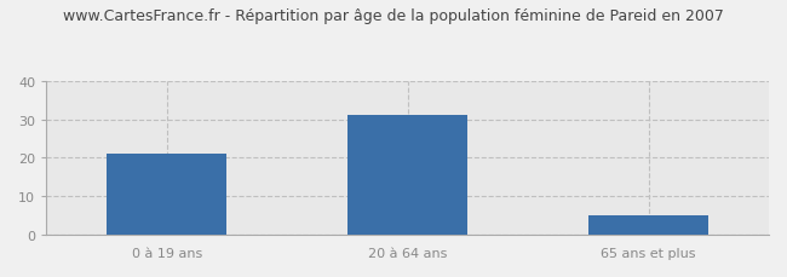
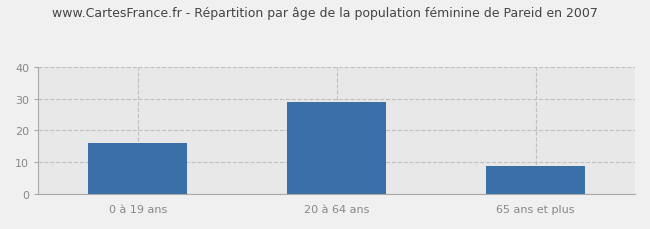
0 à 19 ans: 21 -> 16
20 à 64 ans: 31 -> 29
65 ans et plus: 5 -> 9
